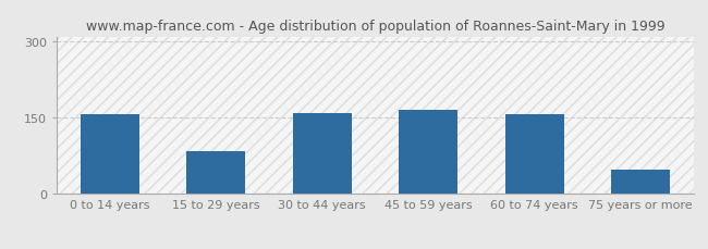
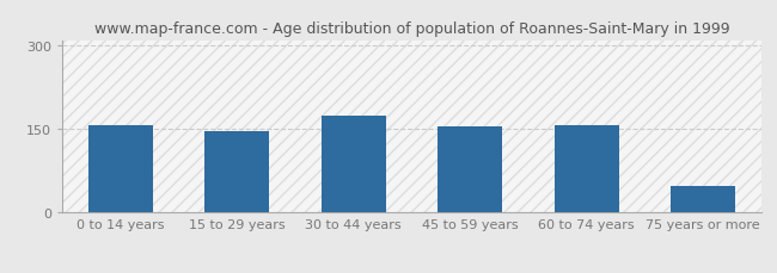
15 to 29 years: 85 -> 147
30 to 44 years: 160 -> 175
45 to 59 years: 165 -> 154
